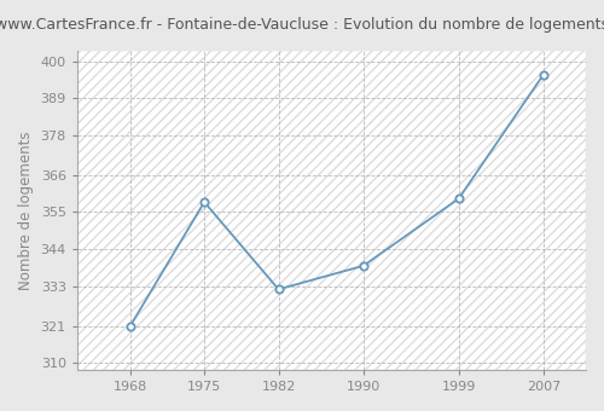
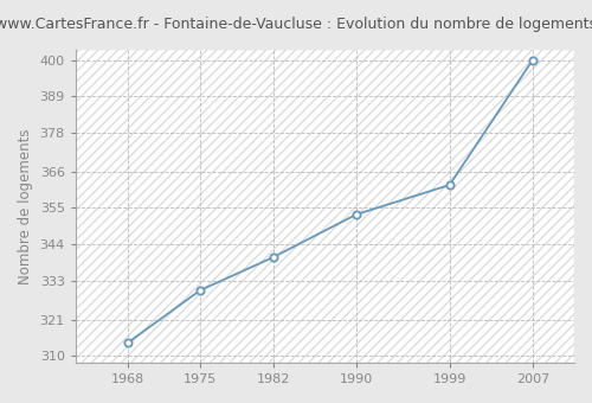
1968: 321 -> 314
1975: 358 -> 330
1982: 332 -> 340
1990: 339 -> 353
1999: 359 -> 362
2007: 396 -> 400
